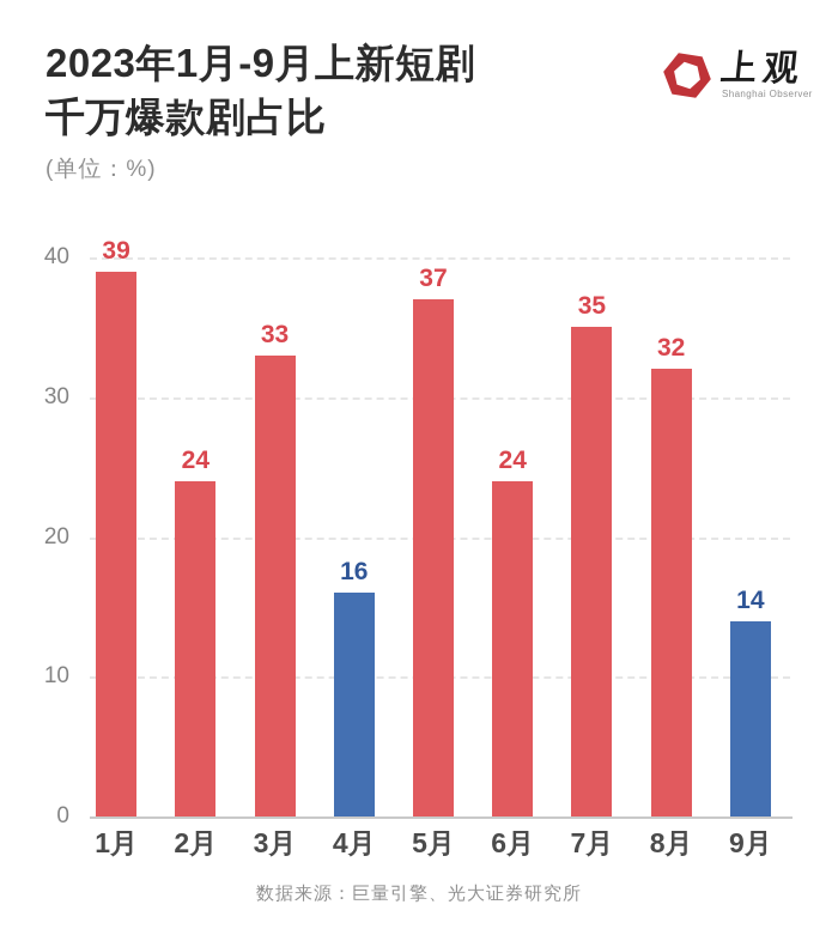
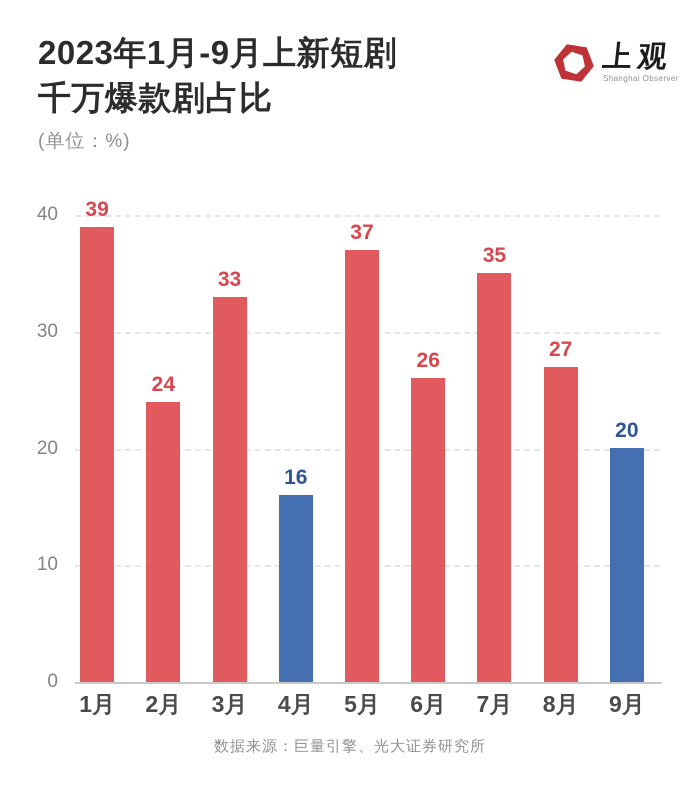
6月: 24 -> 26
8月: 32 -> 27
9月: 14 -> 20
